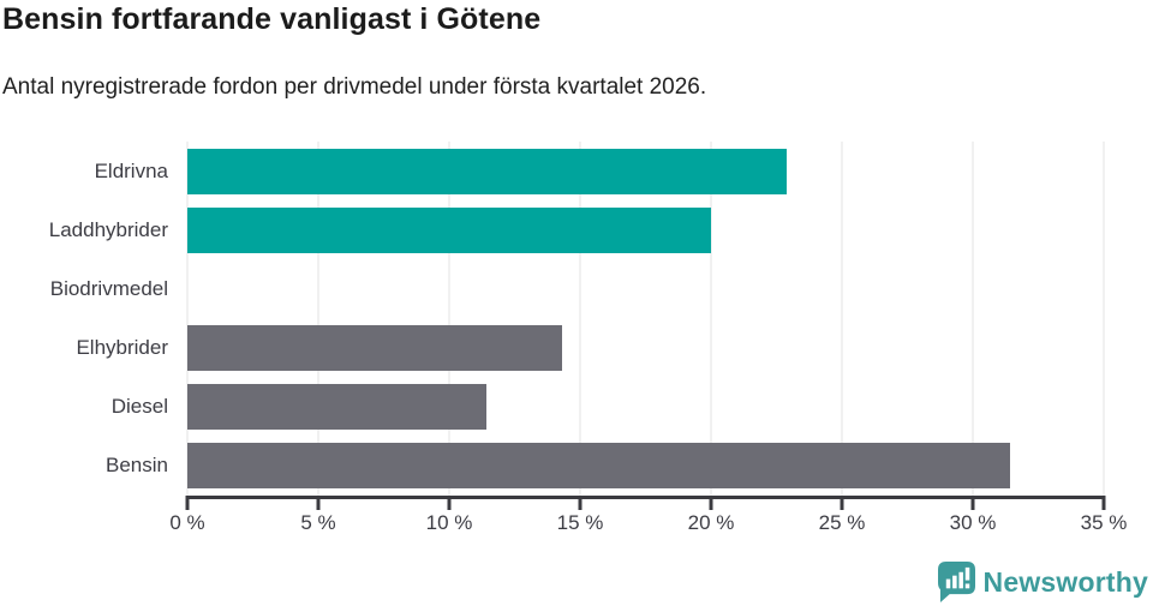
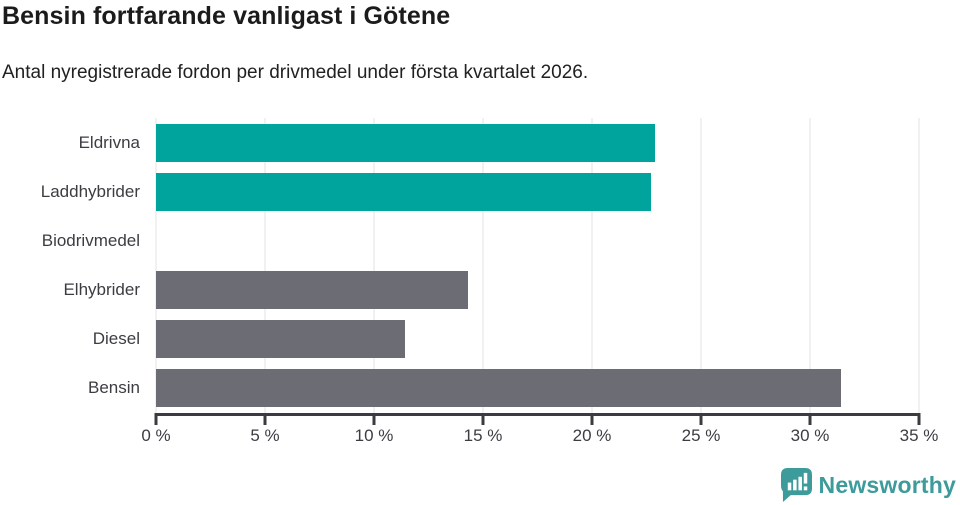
Laddhybrider: 20.0% -> 22.7%
